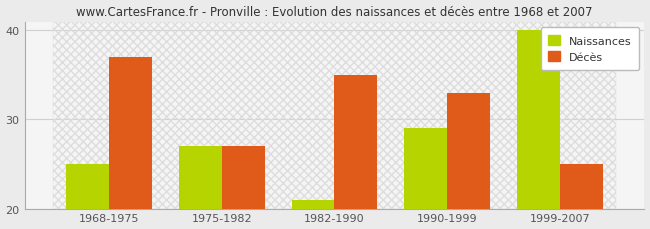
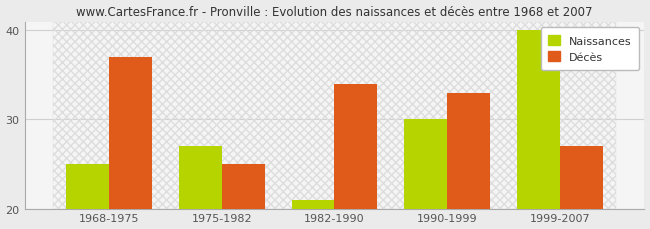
Décès/1975-1982: 27 -> 25
Décès/1982-1990: 35 -> 34
Naissances/1990-1999: 29 -> 30
Décès/1999-2007: 25 -> 27
